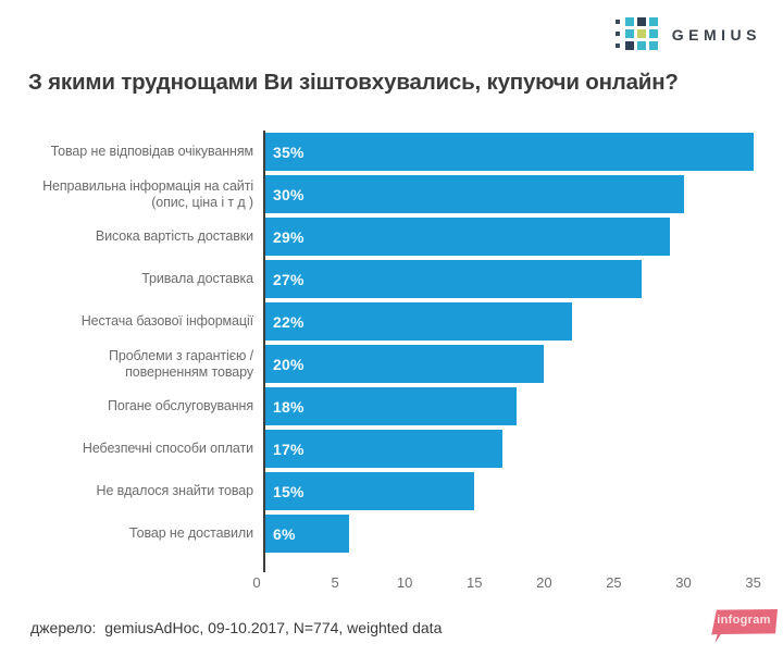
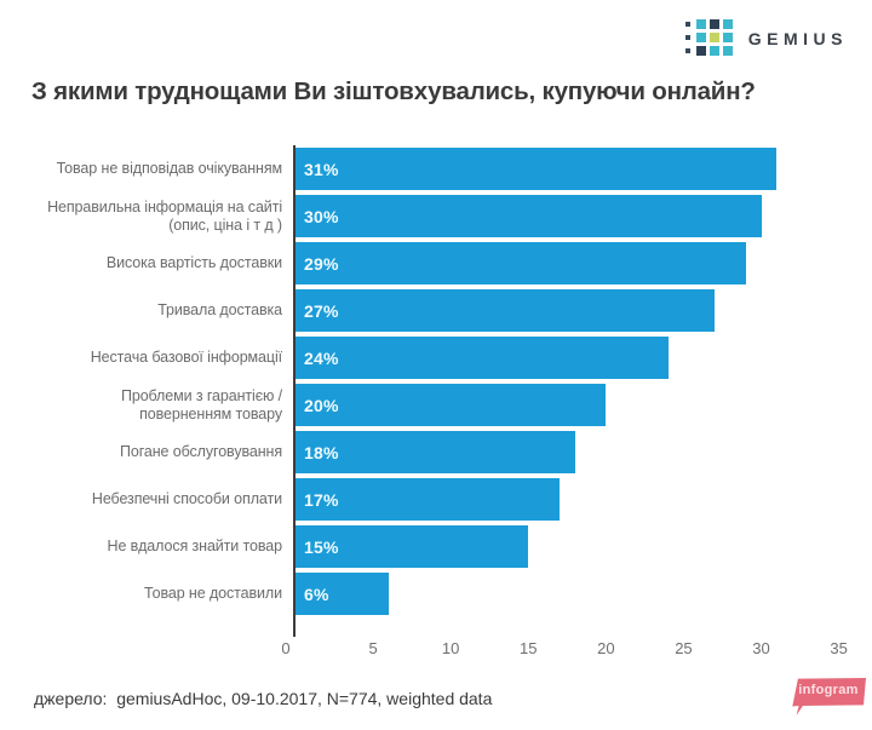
Товар не відповідав очікуванням: 35% -> 31%
Нестача базової інформації: 22% -> 24%
